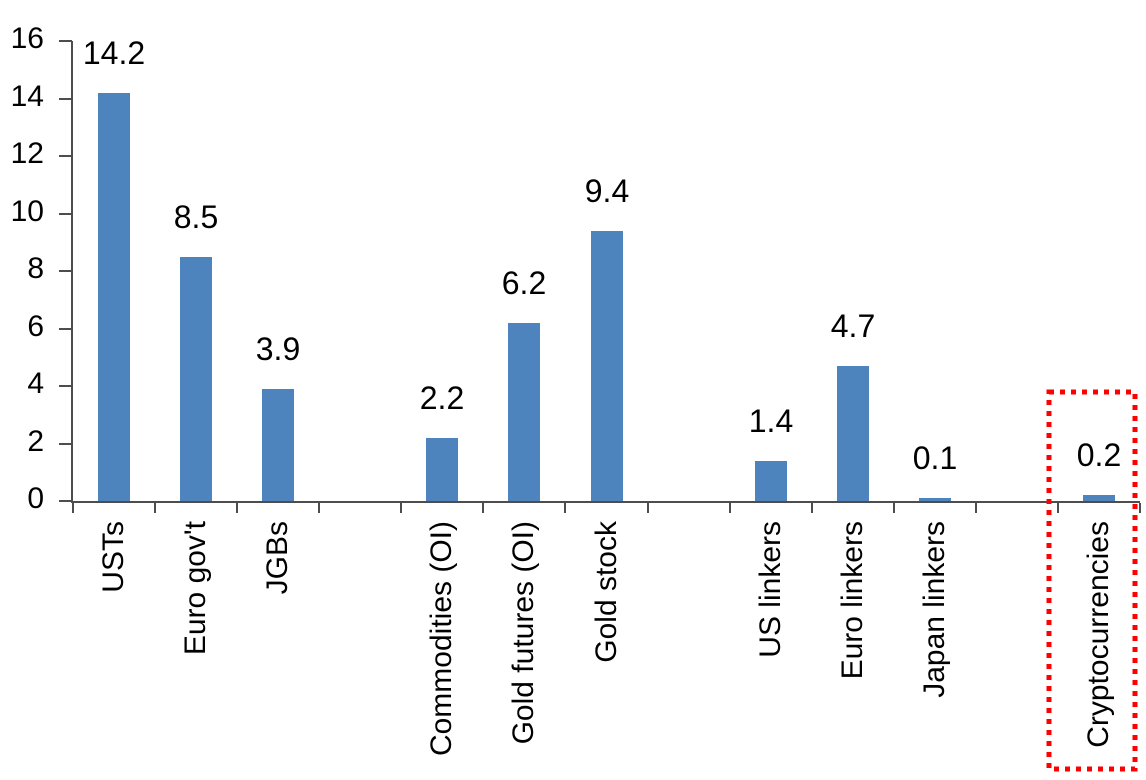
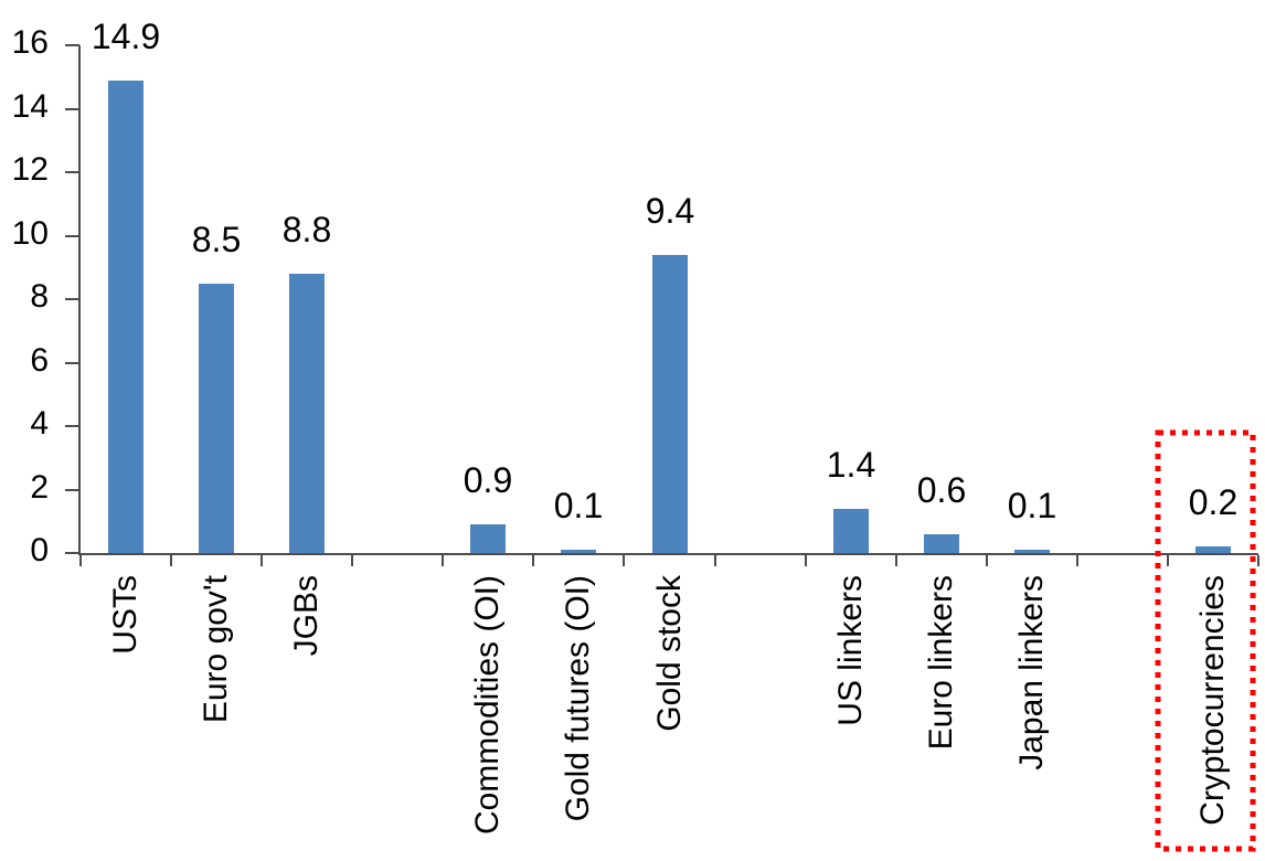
USTs: 14.2 -> 14.9
JGBs: 3.9 -> 8.8
Commodities (OI): 2.2 -> 0.9
Gold futures (OI): 6.2 -> 0.1
Euro linkers: 4.7 -> 0.6
